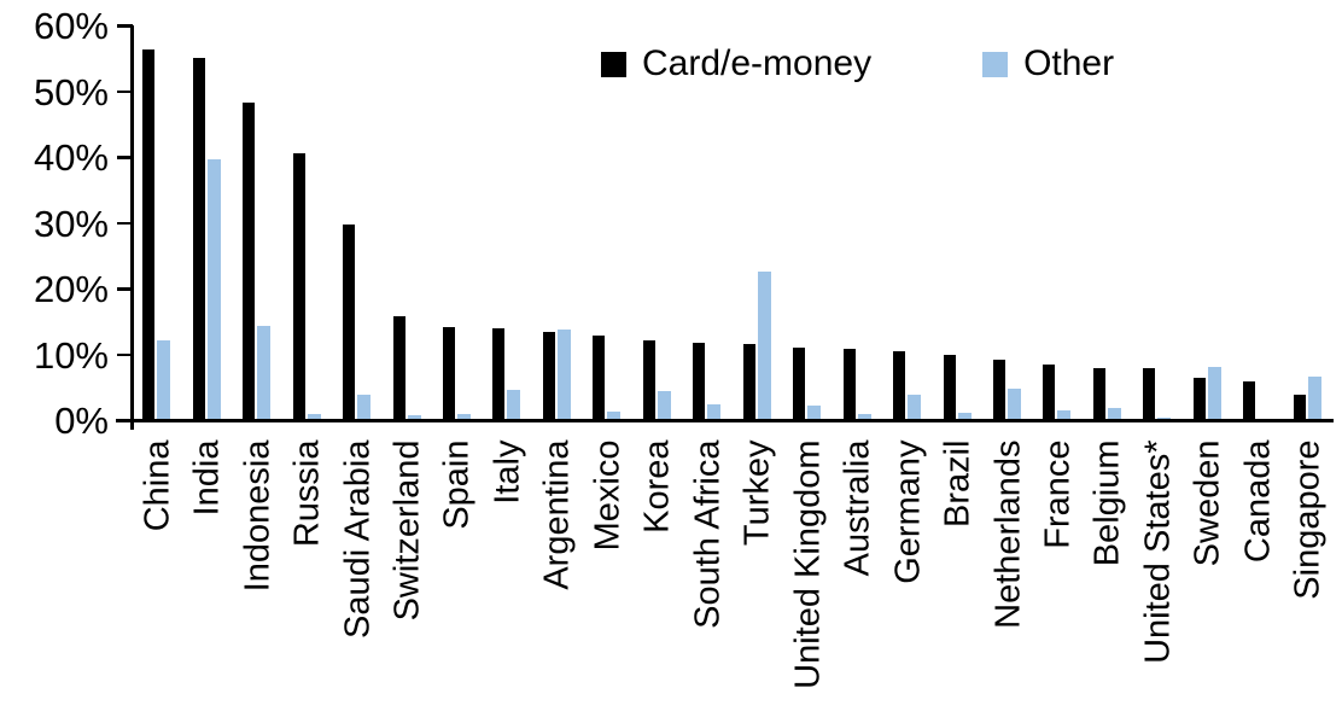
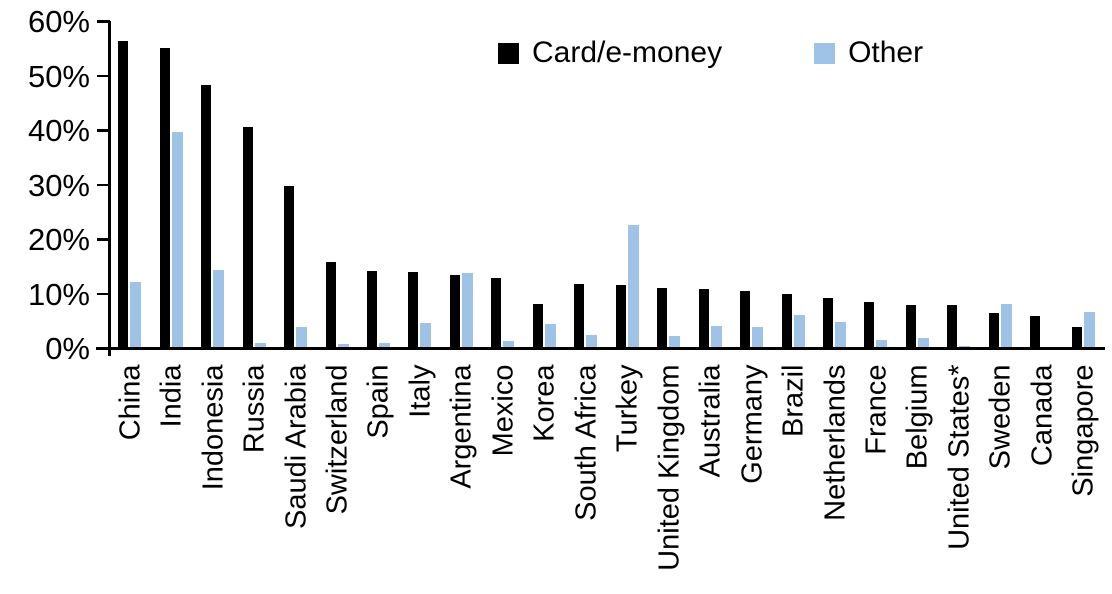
Card/e-money/Korea: 12% -> 8%
Other/Australia: 1% -> 4%
Other/Brazil: 1% -> 6%
